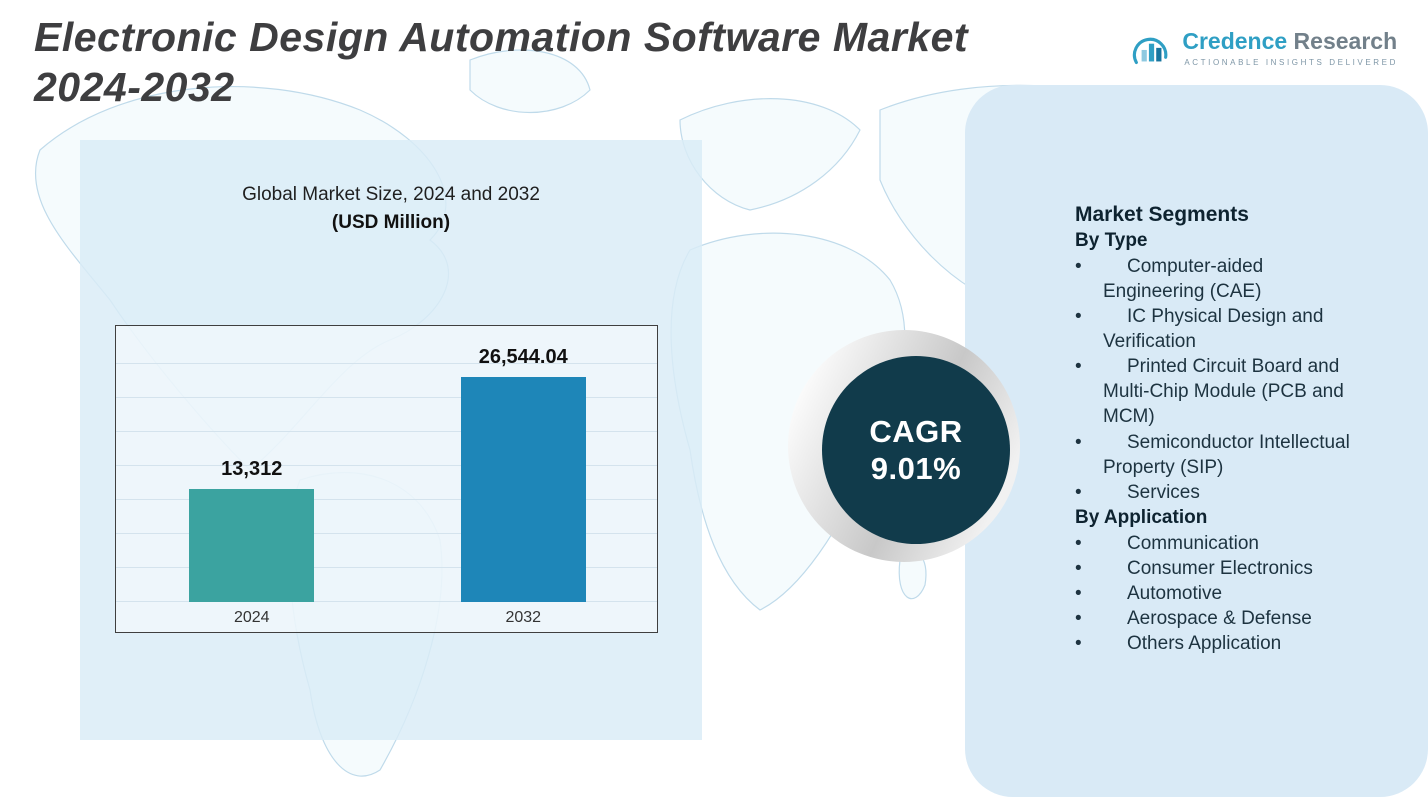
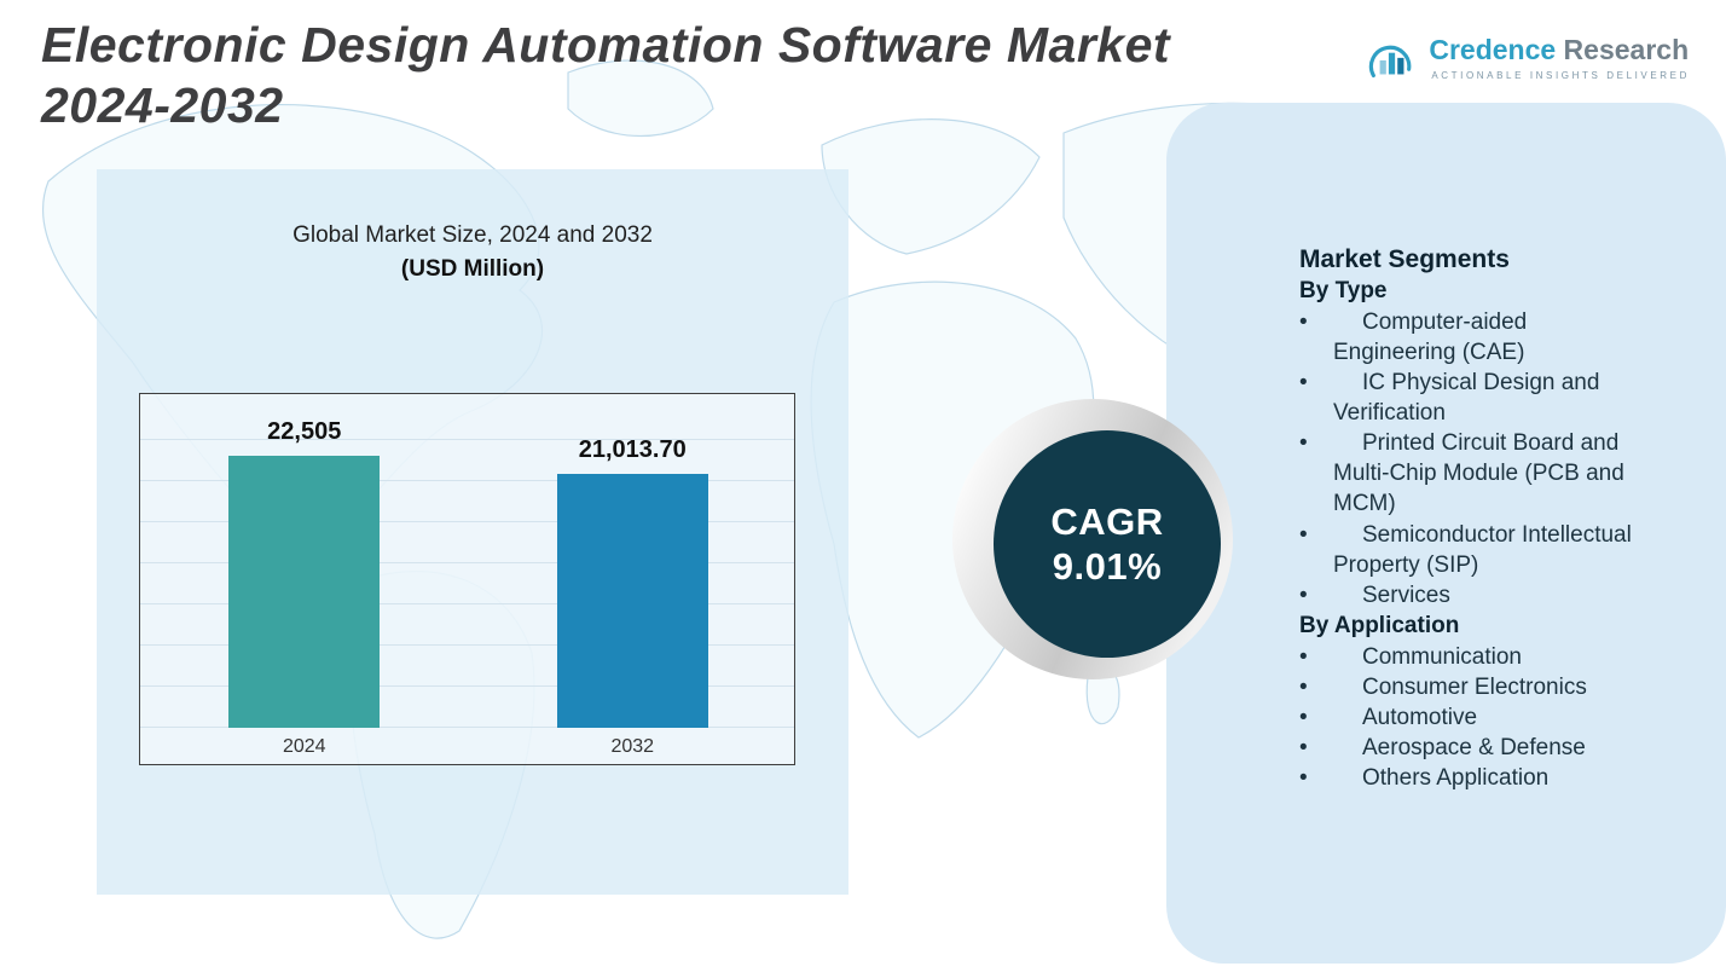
2024: 13,312 -> 22,505
2032: 26,544.04 -> 21,013.70
